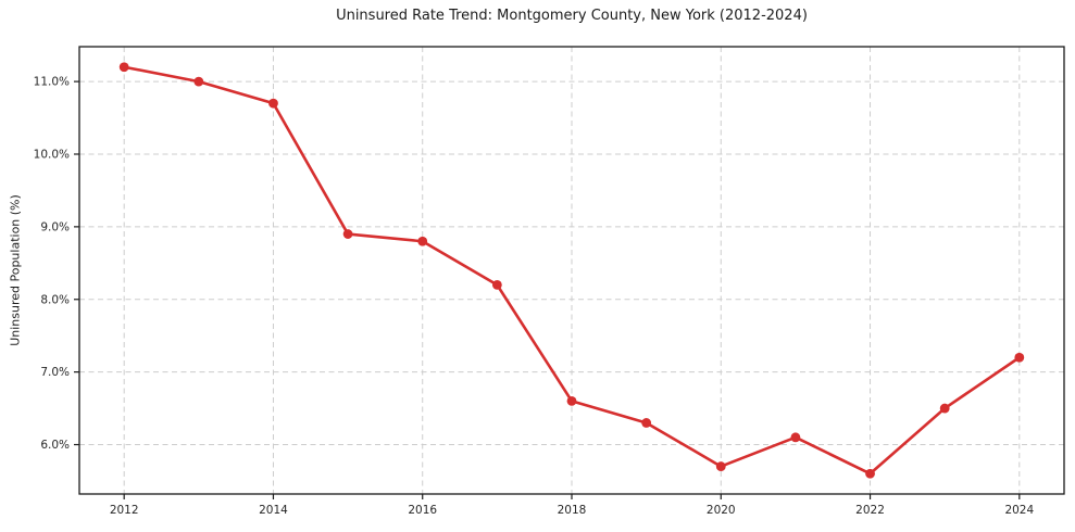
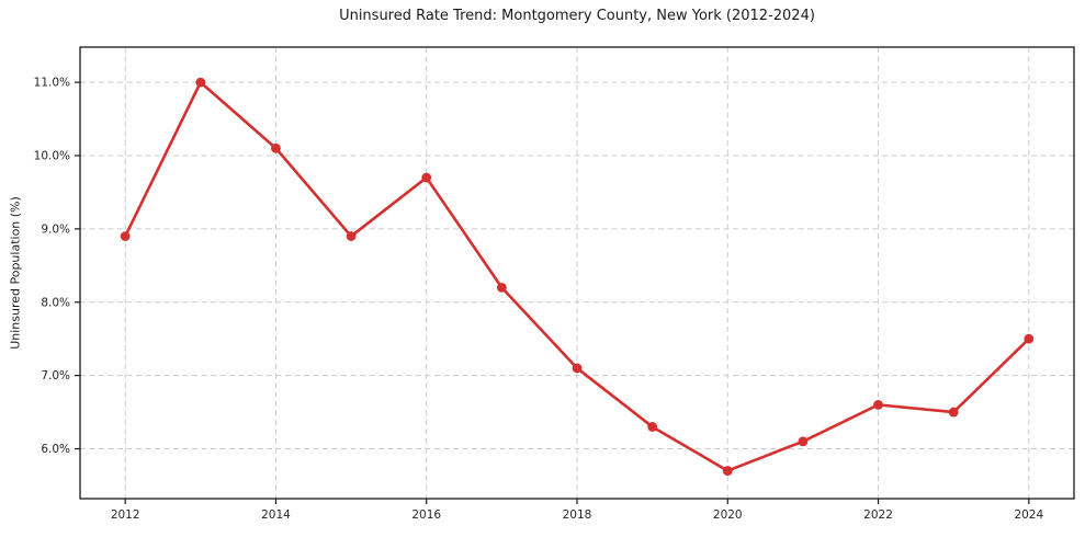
2012: 11.2% -> 8.9%
2014: 10.7% -> 10.1%
2016: 8.8% -> 9.7%
2018: 6.6% -> 7.1%
2022: 5.6% -> 6.6%
2024: 7.2% -> 7.5%
